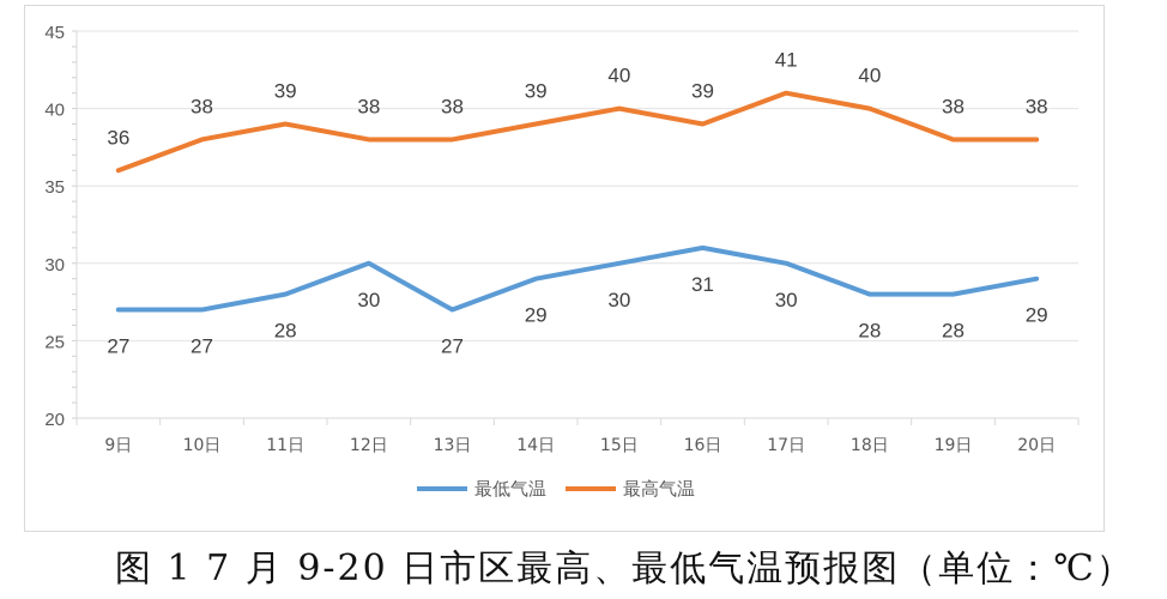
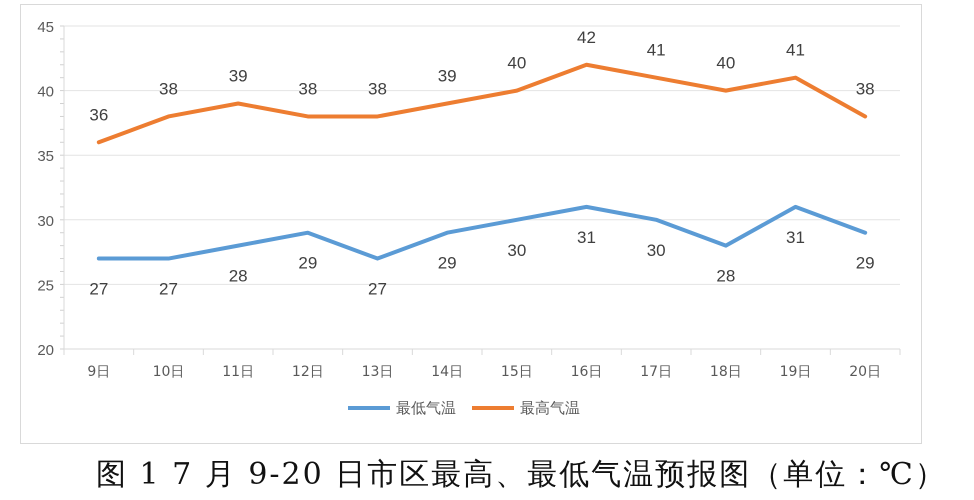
最低气温/12日: 30 -> 29
最高气温/16日: 39 -> 42
最低气温/19日: 28 -> 31
最高气温/19日: 38 -> 41
